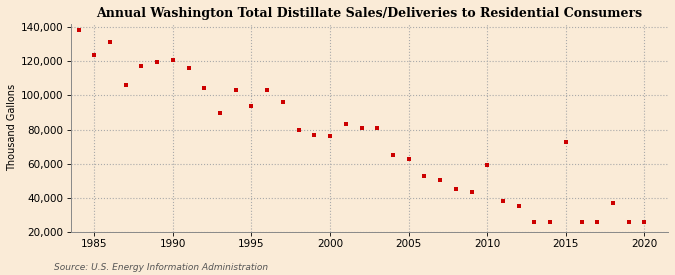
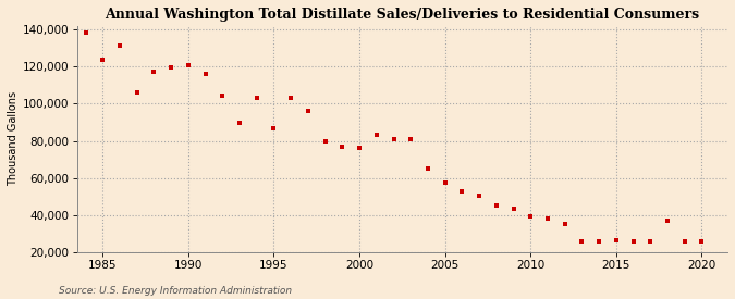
1995: 94,000 -> 87,000
2005: 63,000 -> 58,000
2010: 59,000 -> 40,000
2015: 73,000 -> 26,000
